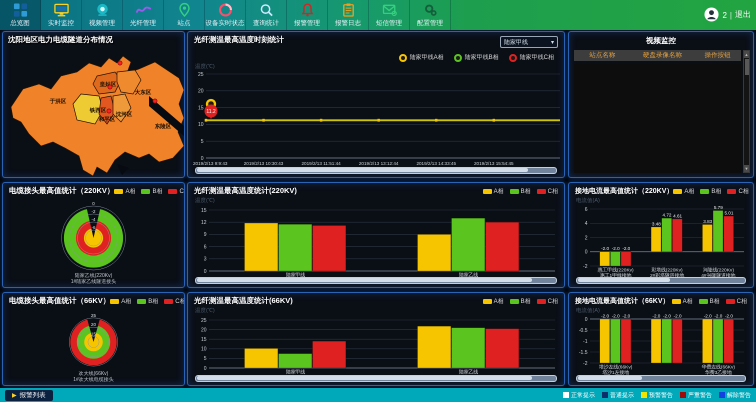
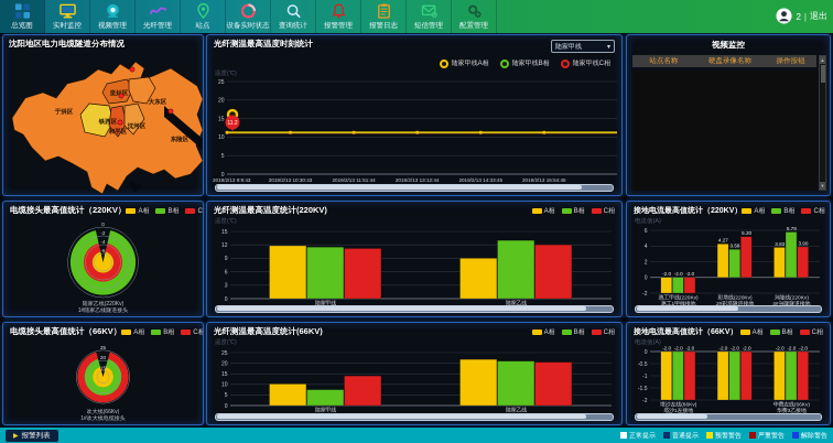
接地电流最高值统计（220KV）/A相/彩塔线(220Kv) 2#彩塔隧道接地: 3.48 -> 4.27
接地电流最高值统计（220KV）/B相/彩塔线(220Kv) 2#彩塔隧道接地: 4.72 -> 3.58
接地电流最高值统计（220KV）/C相/彩塔线(220Kv) 2#彩塔隧道接地: 4.61 -> 5.20
接地电流最高值统计（220KV）/C相/兴隆线(220Kv) 4#兴隆隧道接地: 5.01 -> 3.90
